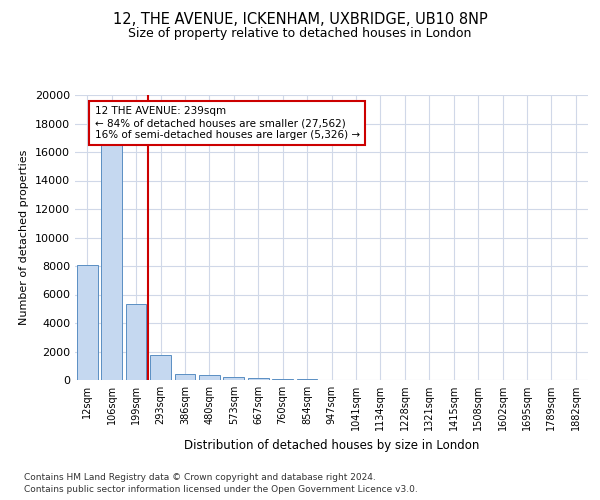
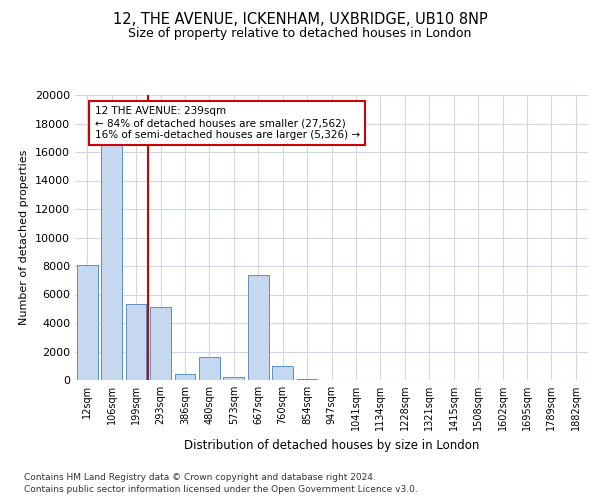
293sqm: 1800 -> 5100
480sqm: 300 -> 1600
667sqm: 200 -> 7400
760sqm: 100 -> 1000
